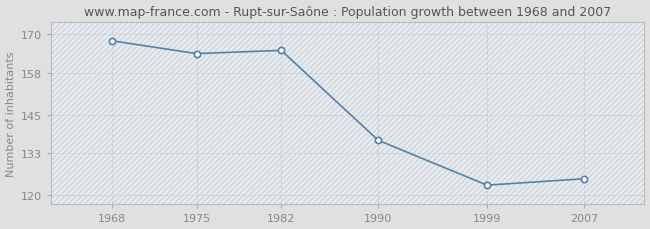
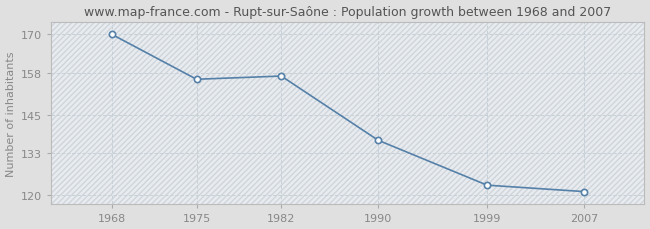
1968: 168 -> 170
1975: 164 -> 156
1982: 165 -> 157
2007: 125 -> 121
